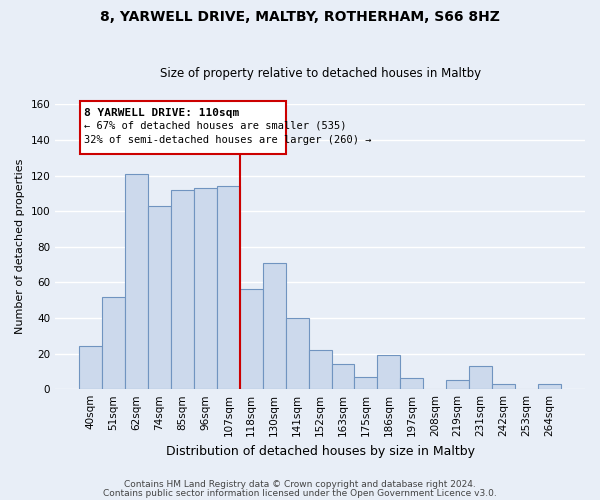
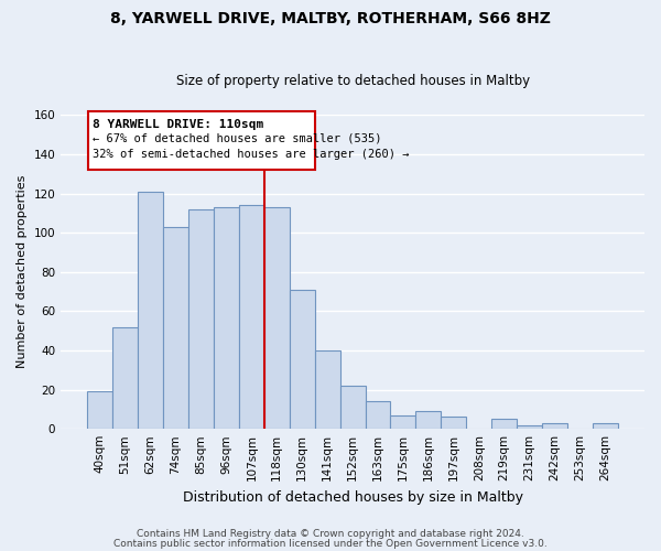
40sqm: 24 -> 19
118sqm: 56 -> 113
186sqm: 19 -> 9
231sqm: 13 -> 2
